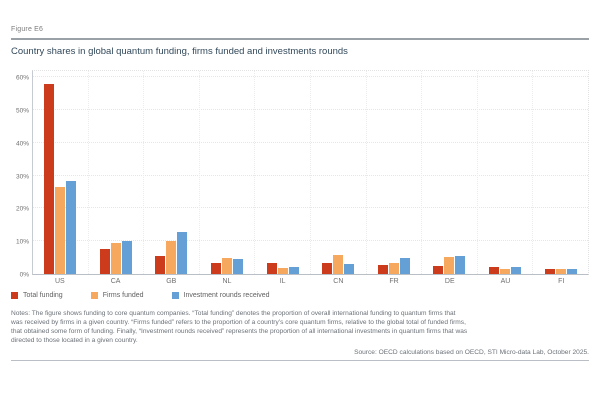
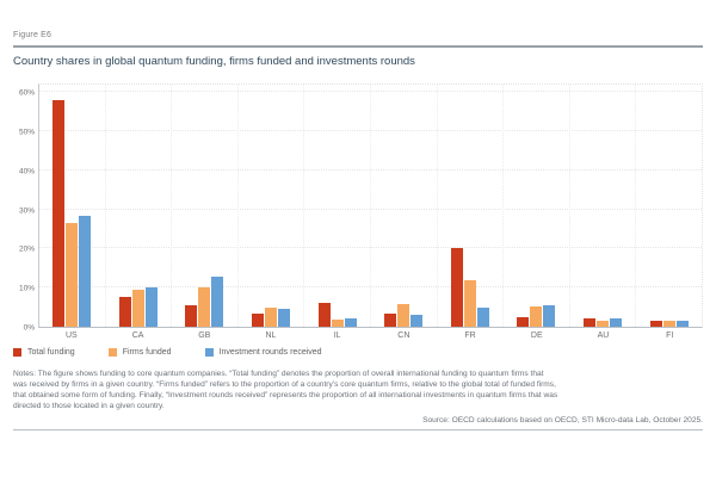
Total funding/IL: 3% -> 6%
Total funding/FR: 3% -> 20%
Firms funded/FR: 4% -> 12%
